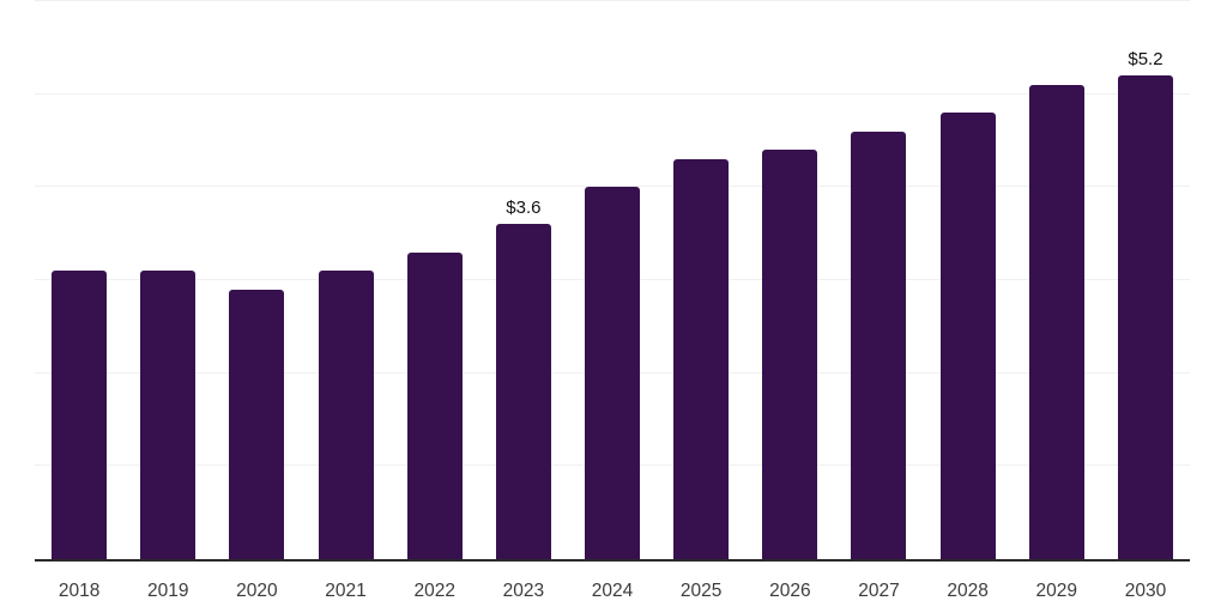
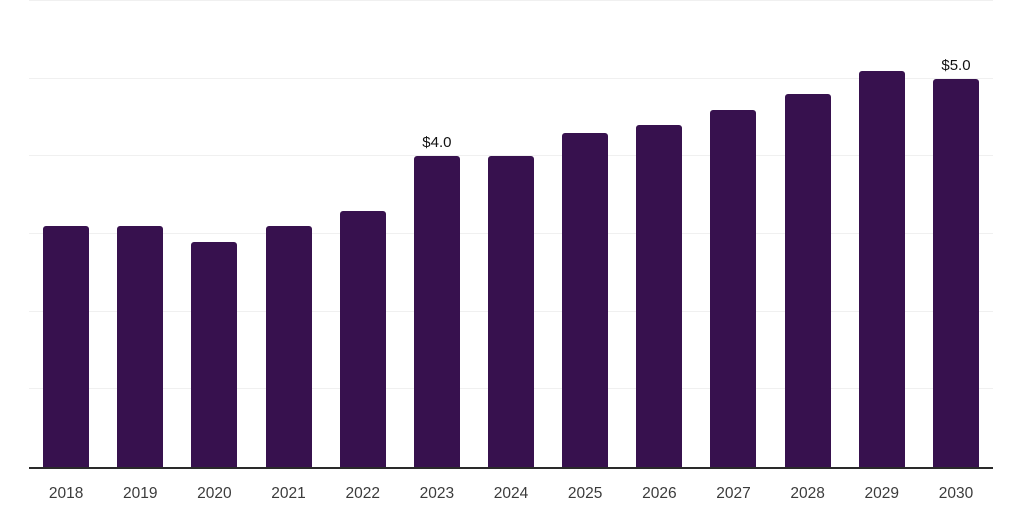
2023: $3.6 -> $4.0
2030: $5.2 -> $5.0
